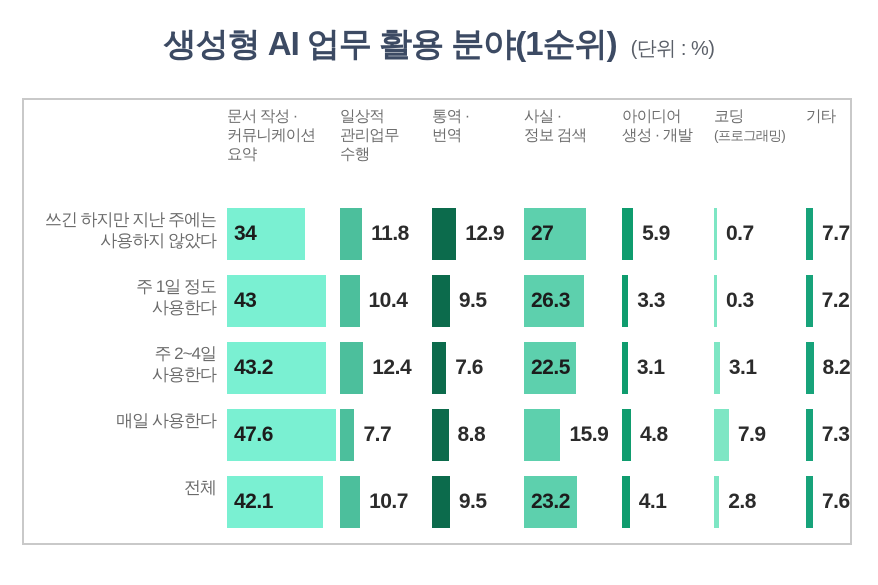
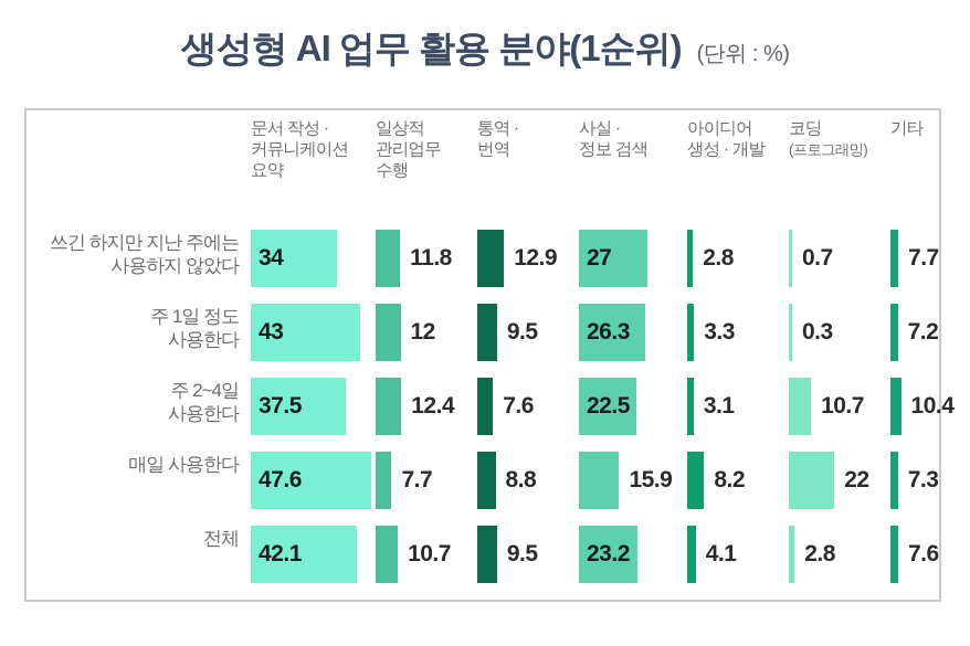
아이디어 생성 · 개발/쓰긴 하지만 지난 주에는 사용하지 않았다: 5.9 -> 2.8
일상적 관리업무 수행/주 1일 정도 사용한다: 10.4 -> 12
문서 작성 · 커뮤니케이션 요약/주 2~4일 사용한다: 43.2 -> 37.5
코딩 (프로그래밍)/주 2~4일 사용한다: 3.1 -> 10.7
기타/주 2~4일 사용한다: 8.2 -> 10.4
아이디어 생성 · 개발/매일 사용한다: 4.8 -> 8.2
코딩 (프로그래밍)/매일 사용한다: 7.9 -> 22
